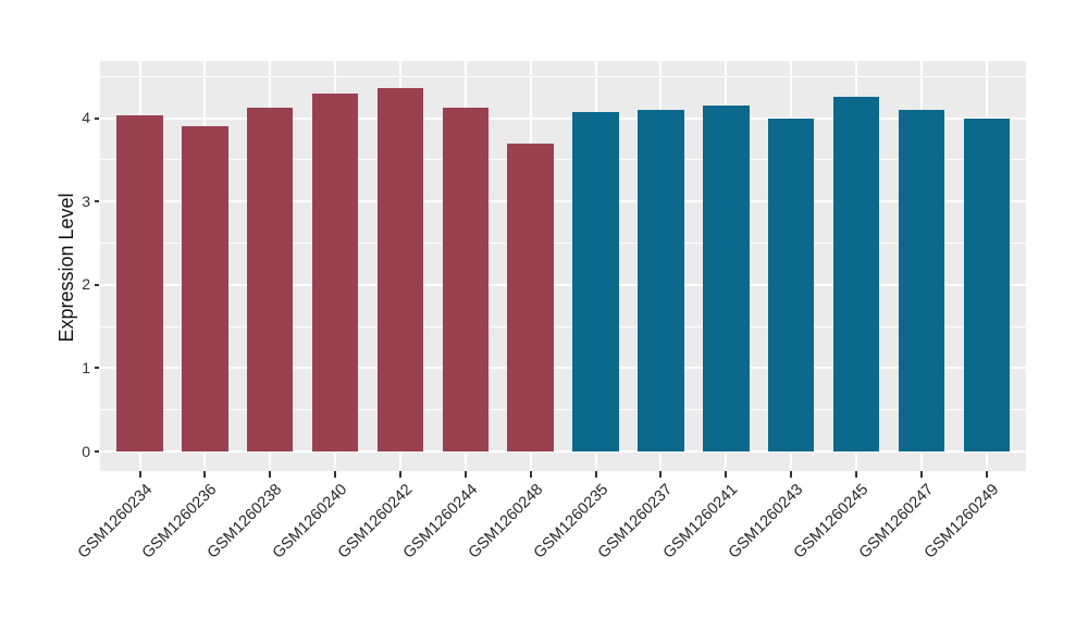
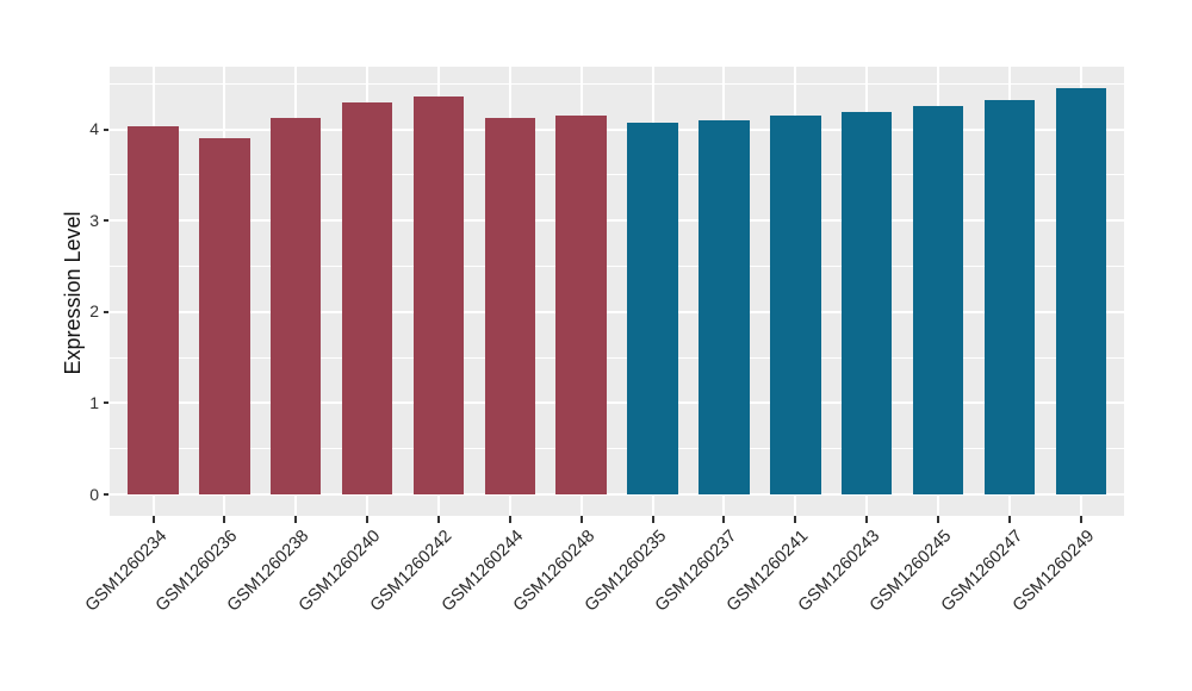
GSM1260248: 3.7 -> 4.2
GSM1260243: 4.0 -> 4.2
GSM1260247: 4.1 -> 4.3
GSM1260249: 4.0 -> 4.5
